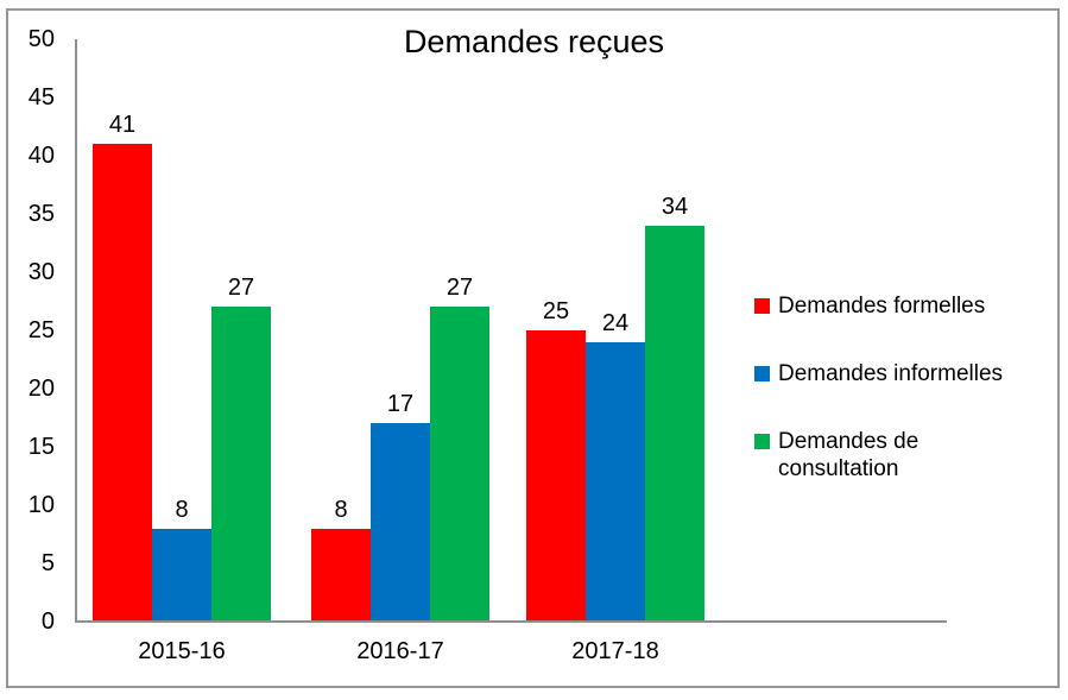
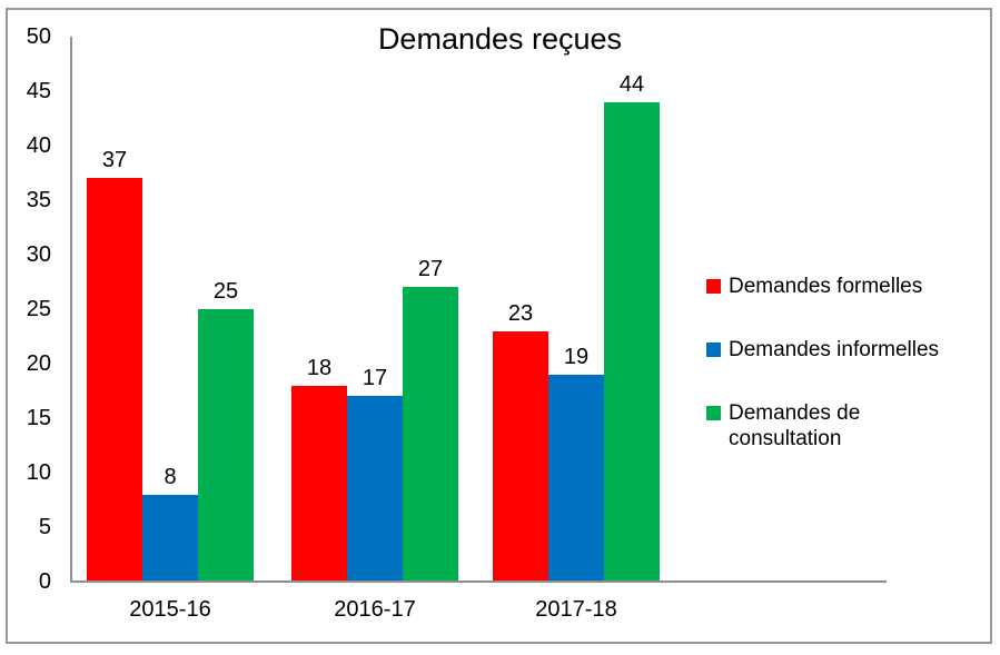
Demandes formelles/2015-16: 41 -> 37
Demandes de consultation/2015-16: 27 -> 25
Demandes formelles/2016-17: 8 -> 18
Demandes formelles/2017-18: 25 -> 23
Demandes informelles/2017-18: 24 -> 19
Demandes de consultation/2017-18: 34 -> 44
